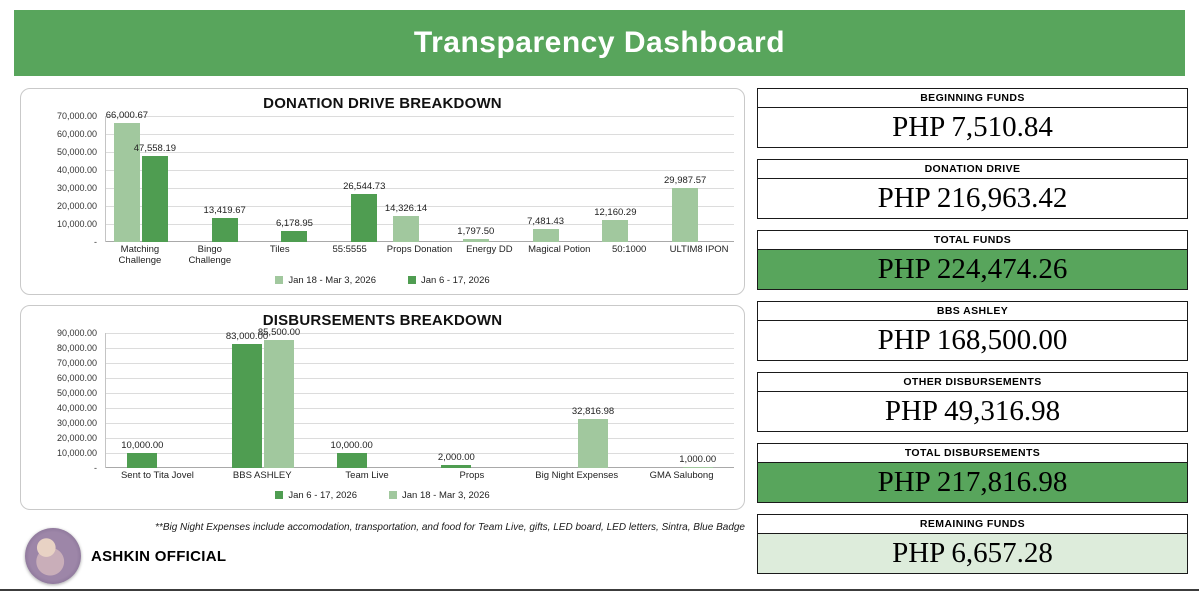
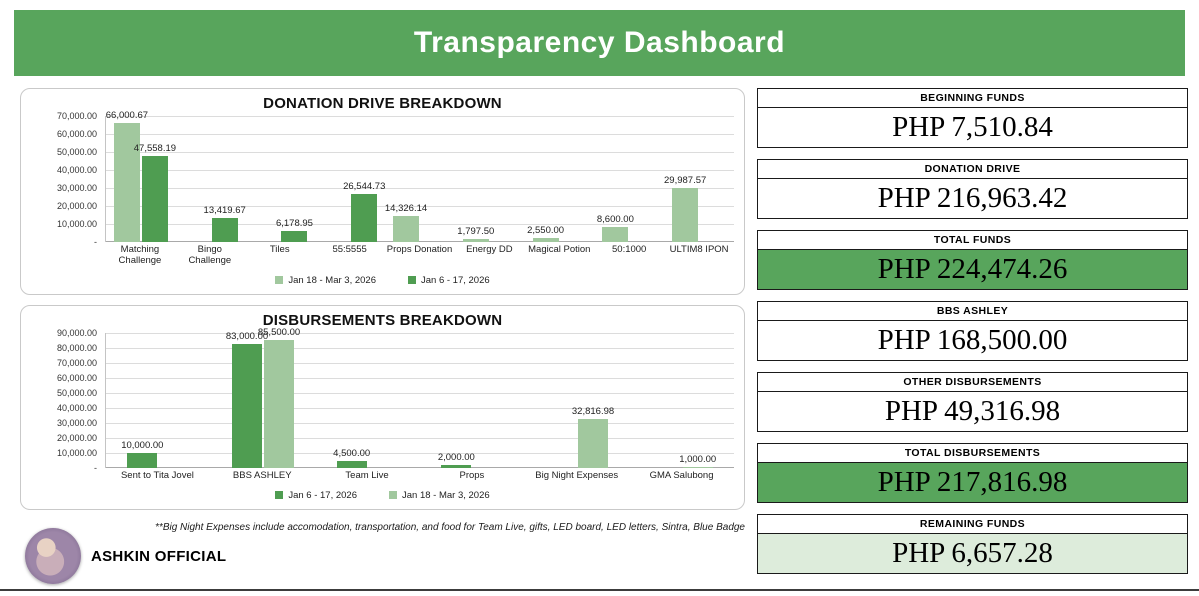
DONATION DRIVE BREAKDOWN/Jan 18 - Mar 3, 2026/Magical Potion: 7,481.43 -> 2,550.00
DONATION DRIVE BREAKDOWN/Jan 18 - Mar 3, 2026/50:1000: 12,160.29 -> 8,600.00
DISBURSEMENTS BREAKDOWN/Jan 6 - 17, 2026/Team Live: 10,000.00 -> 4,500.00
